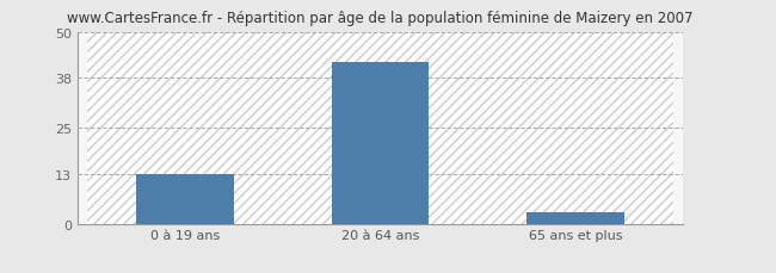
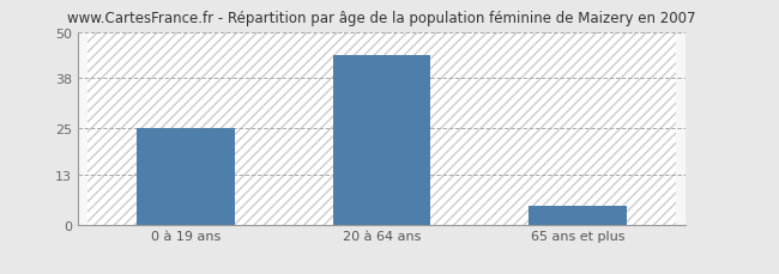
0 à 19 ans: 13 -> 25
20 à 64 ans: 42 -> 44
65 ans et plus: 3 -> 5
